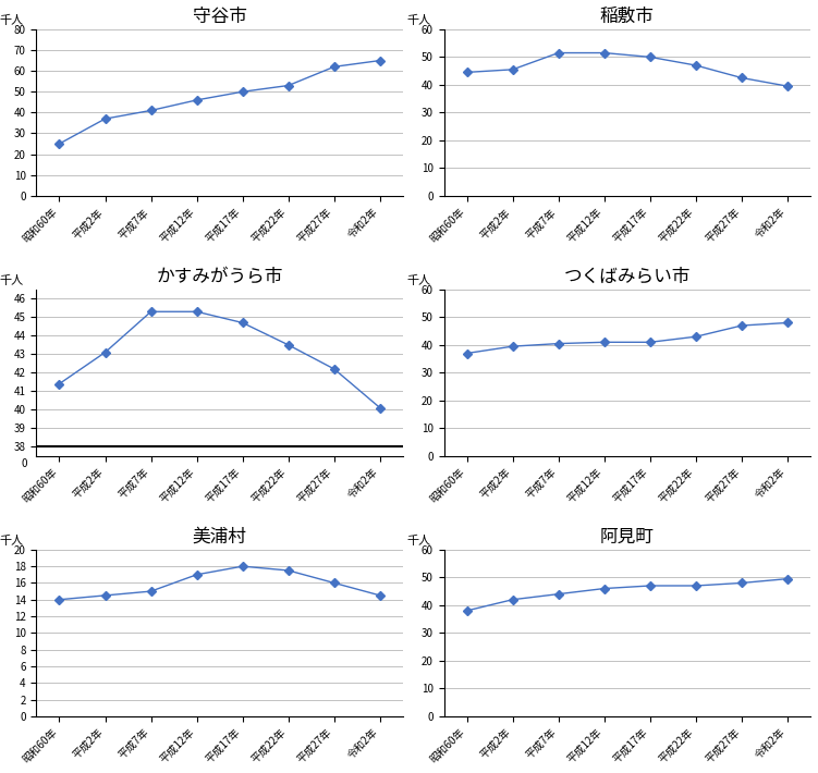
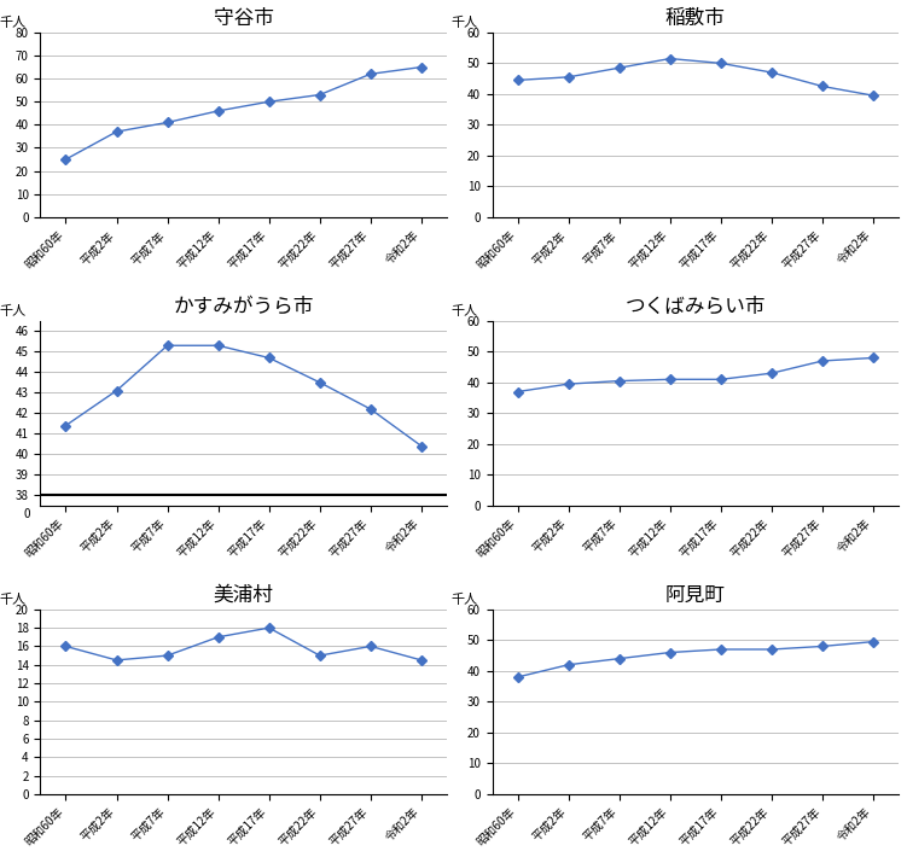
稲敷市/平成7年: 51.5 -> 48.5
かすみがうら市/令和2年: 40.1 -> 40.4
美浦村/昭和60年: 14.0 -> 16.0
美浦村/平成22年: 17.5 -> 15.0
